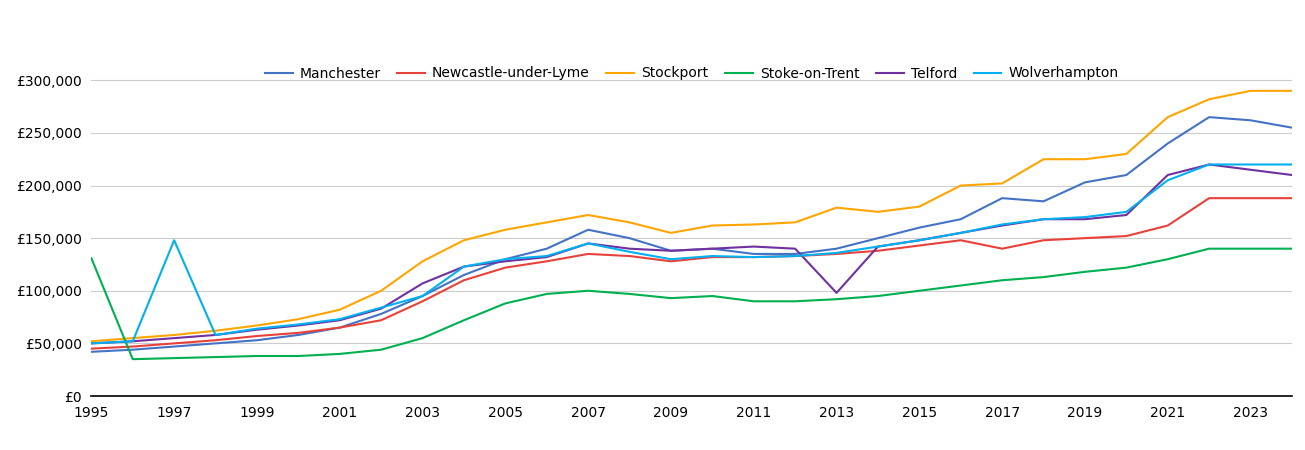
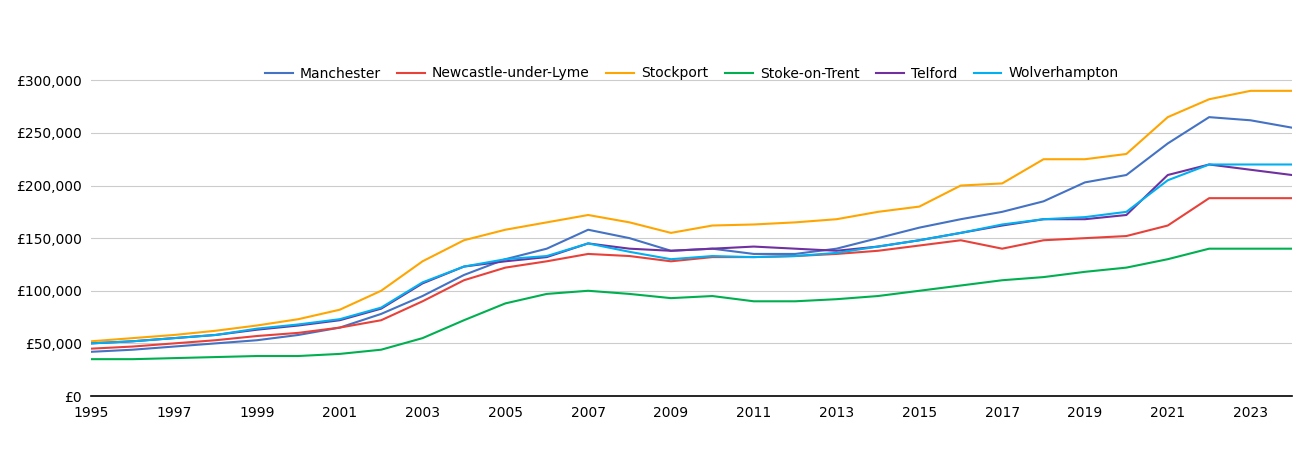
Stoke-on-Trent/1995: £131,000 -> £35,000
Wolverhampton/1997: £148,000 -> £55,000
Wolverhampton/2003: £95,000 -> £108,000
Stockport/2013: £179,000 -> £168,000
Telford/2013: £98,000 -> £138,000
Manchester/2017: £188,000 -> £175,000
